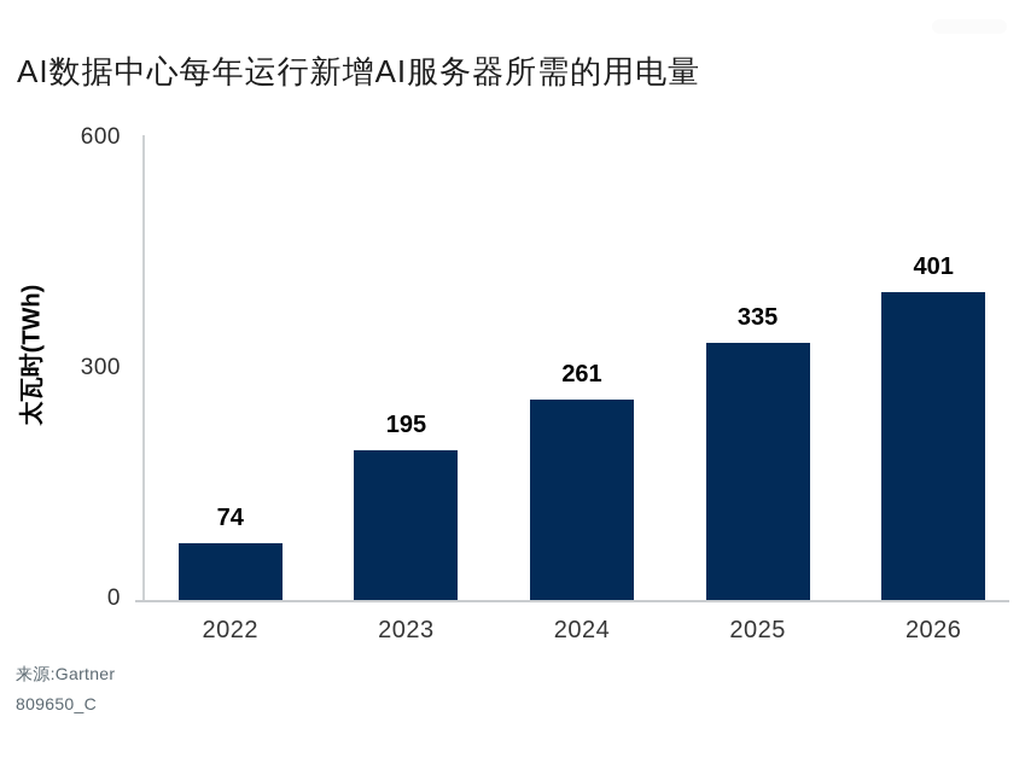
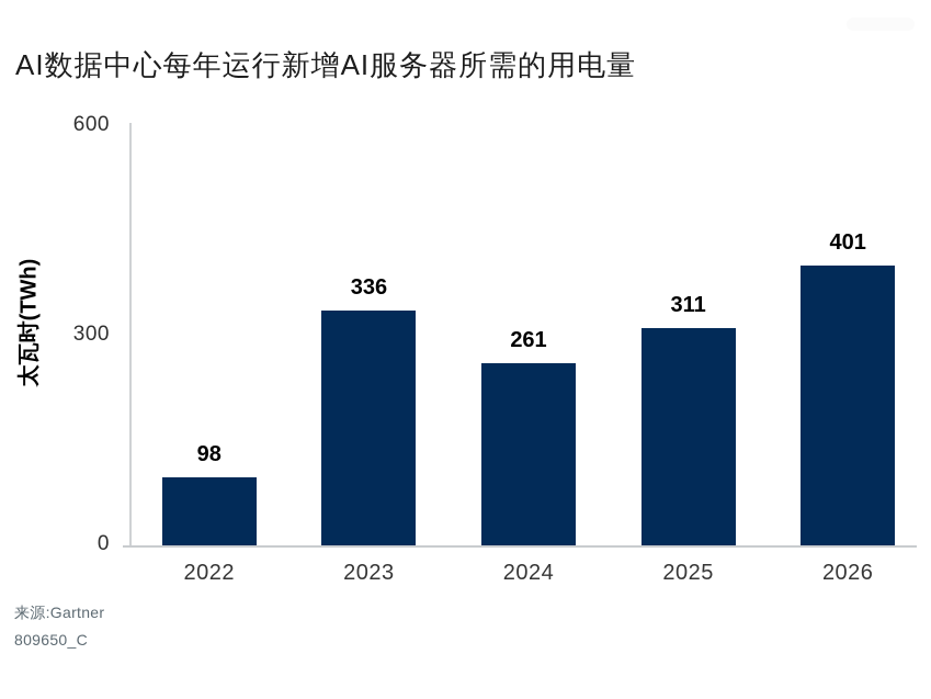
2022: 74 -> 98
2023: 195 -> 336
2025: 335 -> 311
